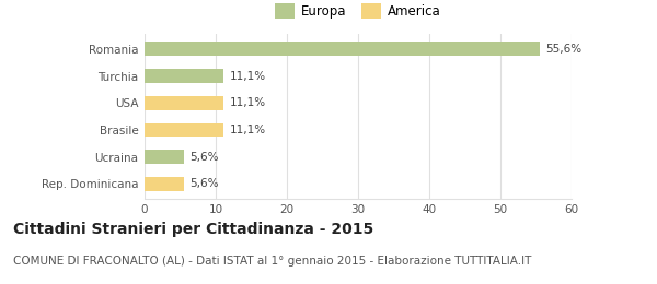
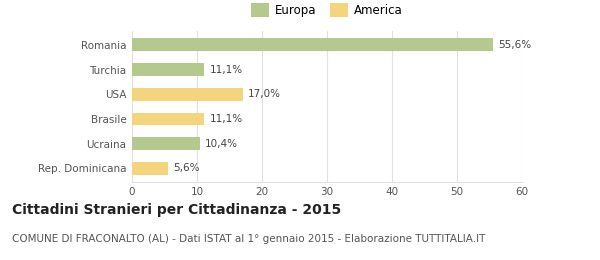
USA: 11,1% -> 17,0%
Ucraina: 5,6% -> 10,4%
